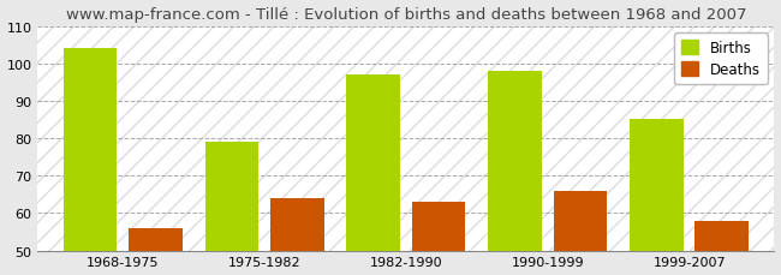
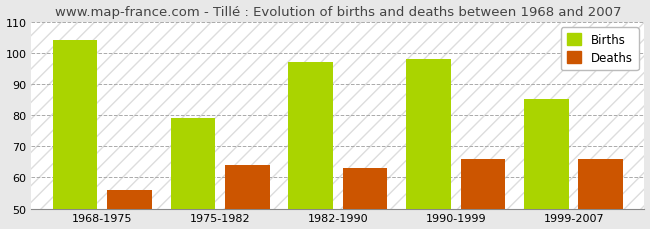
Deaths/1999-2007: 58 -> 66
